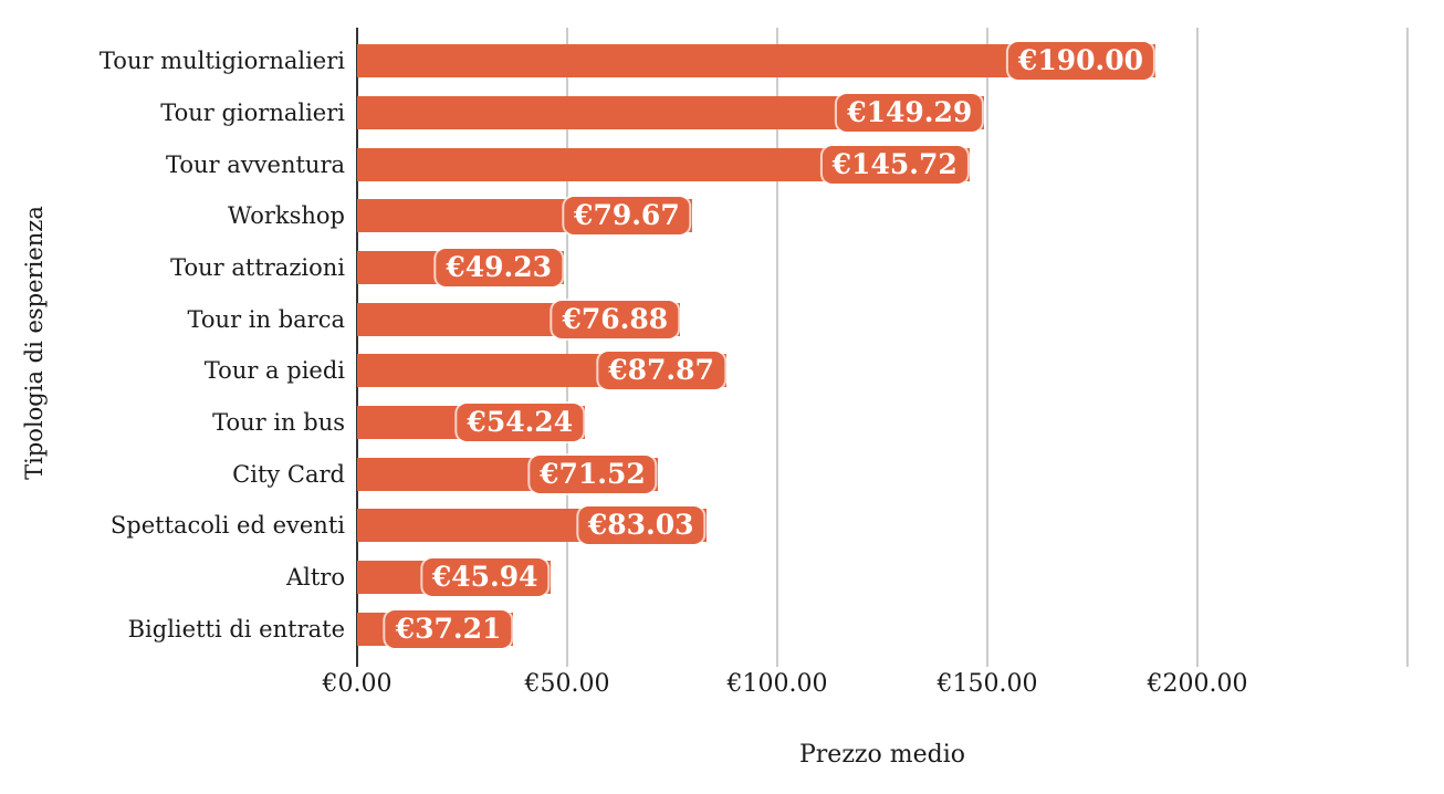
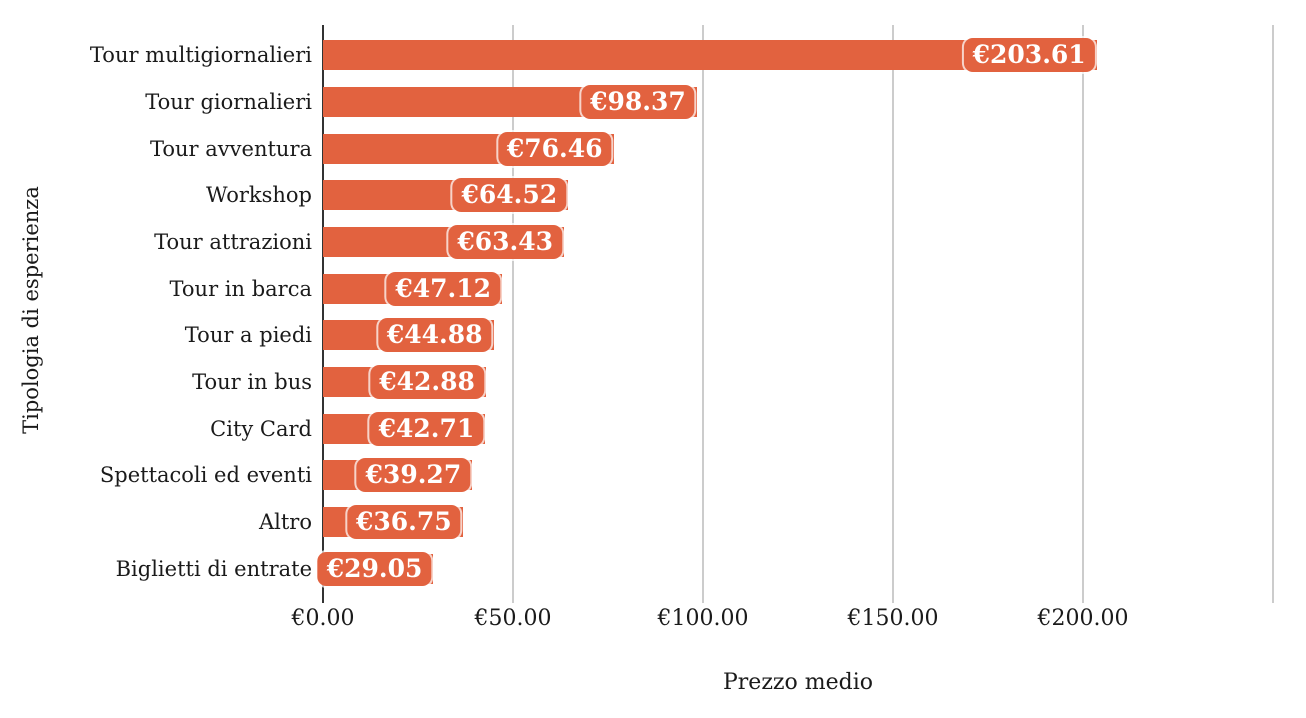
Tour multigiornalieri: €190.00 -> €203.61
Tour giornalieri: €149.29 -> €98.37
Tour avventura: €145.72 -> €76.46
Workshop: €79.67 -> €64.52
Tour attrazioni: €49.23 -> €63.43
Tour in barca: €76.88 -> €47.12
Tour a piedi: €87.87 -> €44.88
Tour in bus: €54.24 -> €42.88
City Card: €71.52 -> €42.71
Spettacoli ed eventi: €83.03 -> €39.27
Altro: €45.94 -> €36.75
Biglietti di entrate: €37.21 -> €29.05
